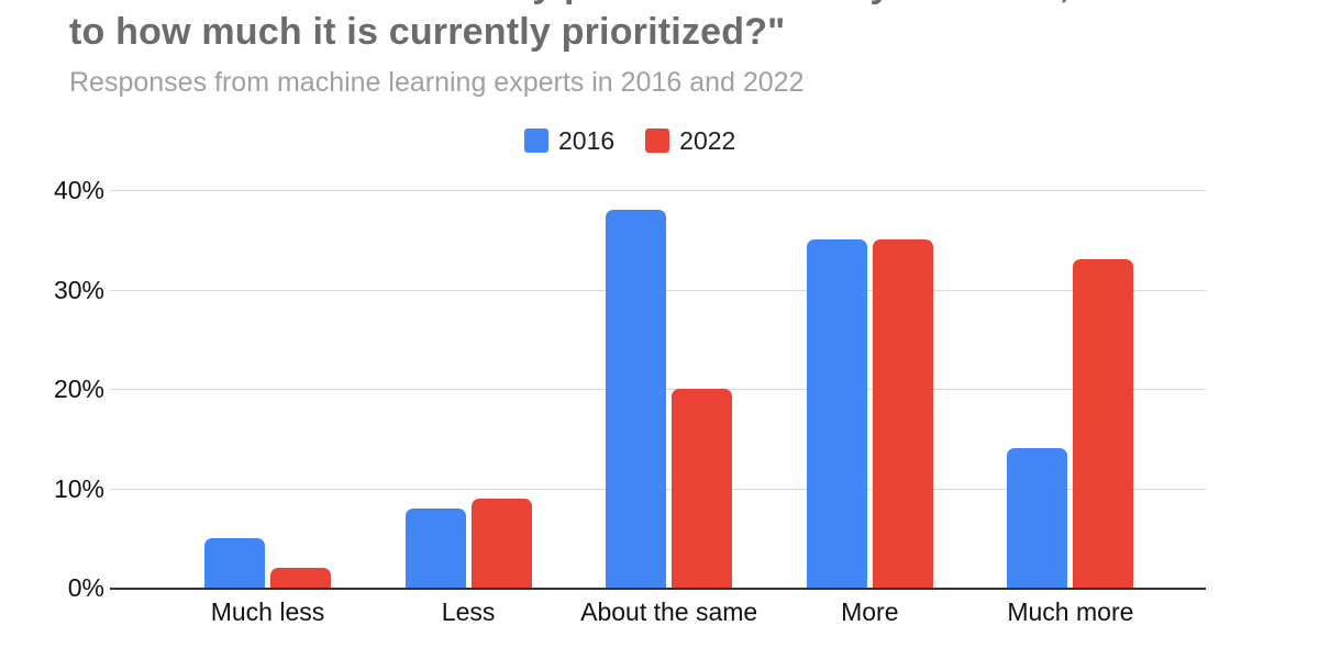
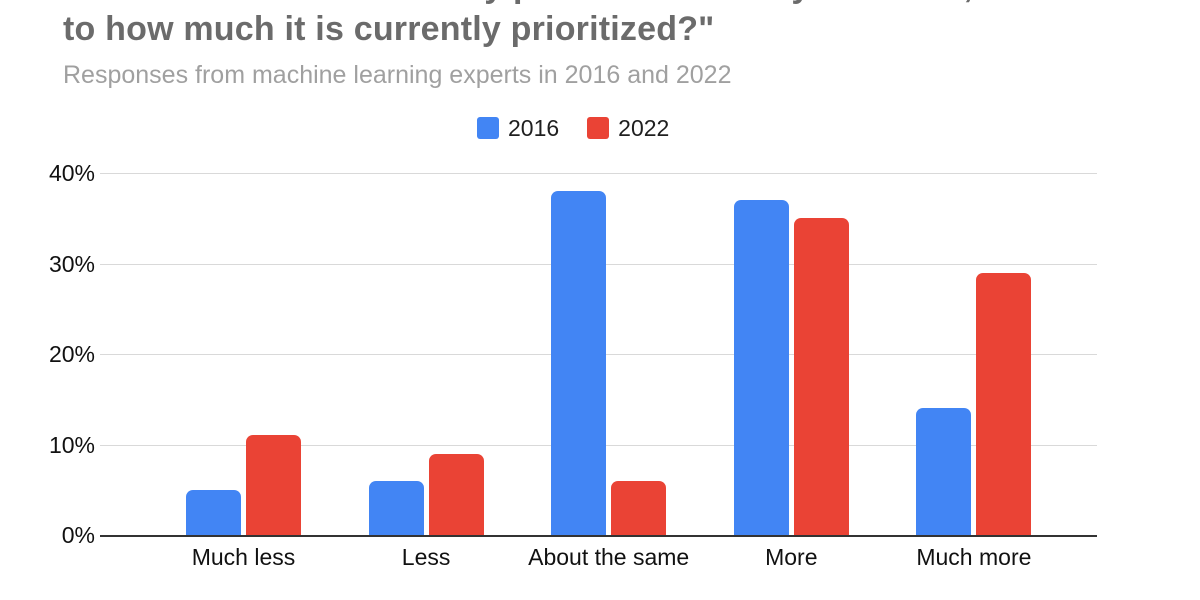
2022/Much less: 2% -> 11%
2016/Less: 8% -> 6%
2022/About the same: 20% -> 6%
2016/More: 35% -> 37%
2022/Much more: 33% -> 29%
